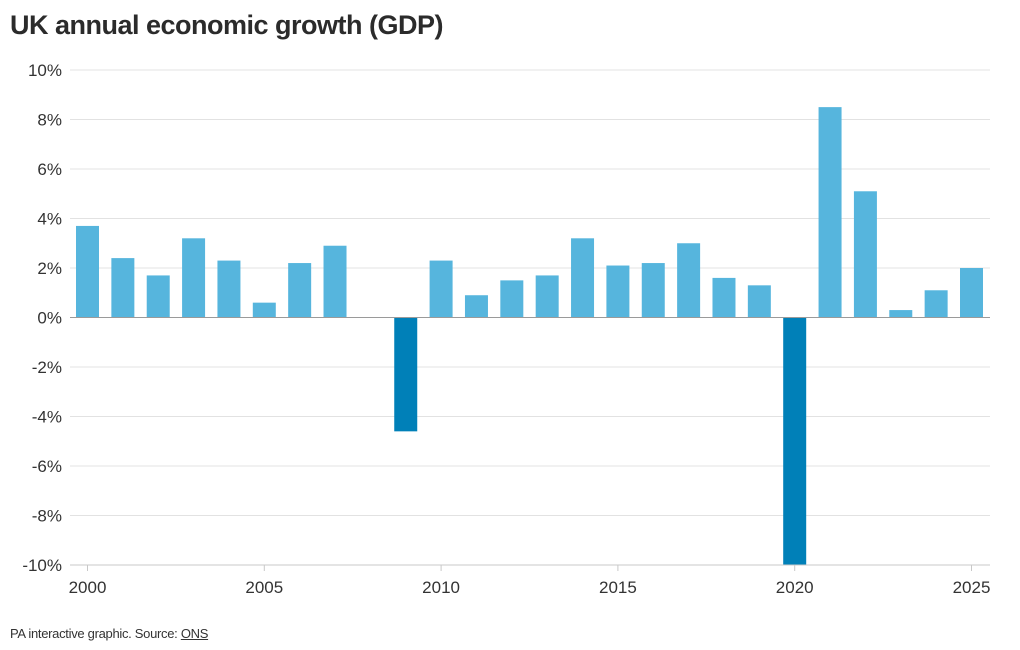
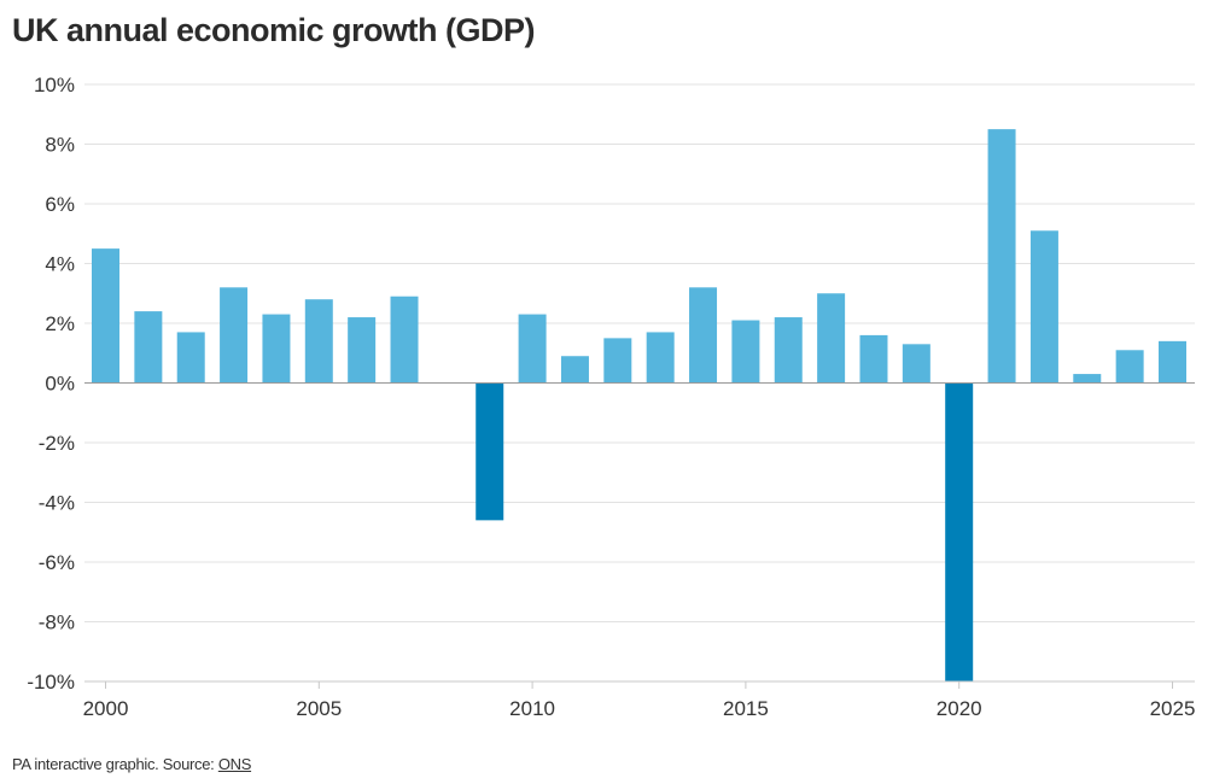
2000: 3.7% -> 4.5%
2005: 0.6% -> 2.8%
2025: 2.0% -> 1.4%
